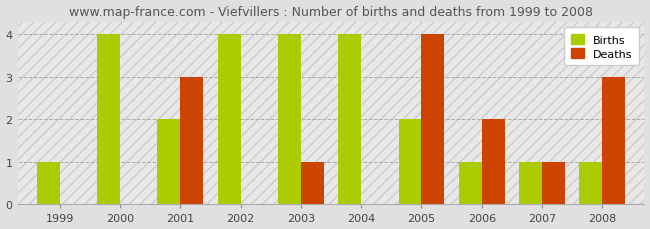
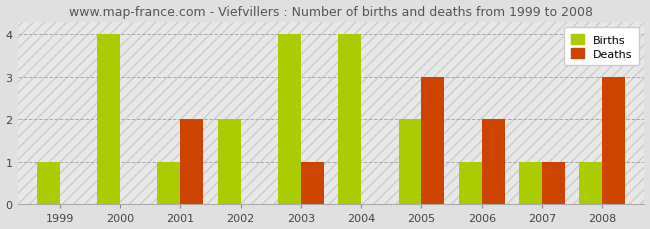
Births/2001: 2 -> 1
Deaths/2001: 3 -> 2
Births/2002: 4 -> 2
Deaths/2005: 4 -> 3
